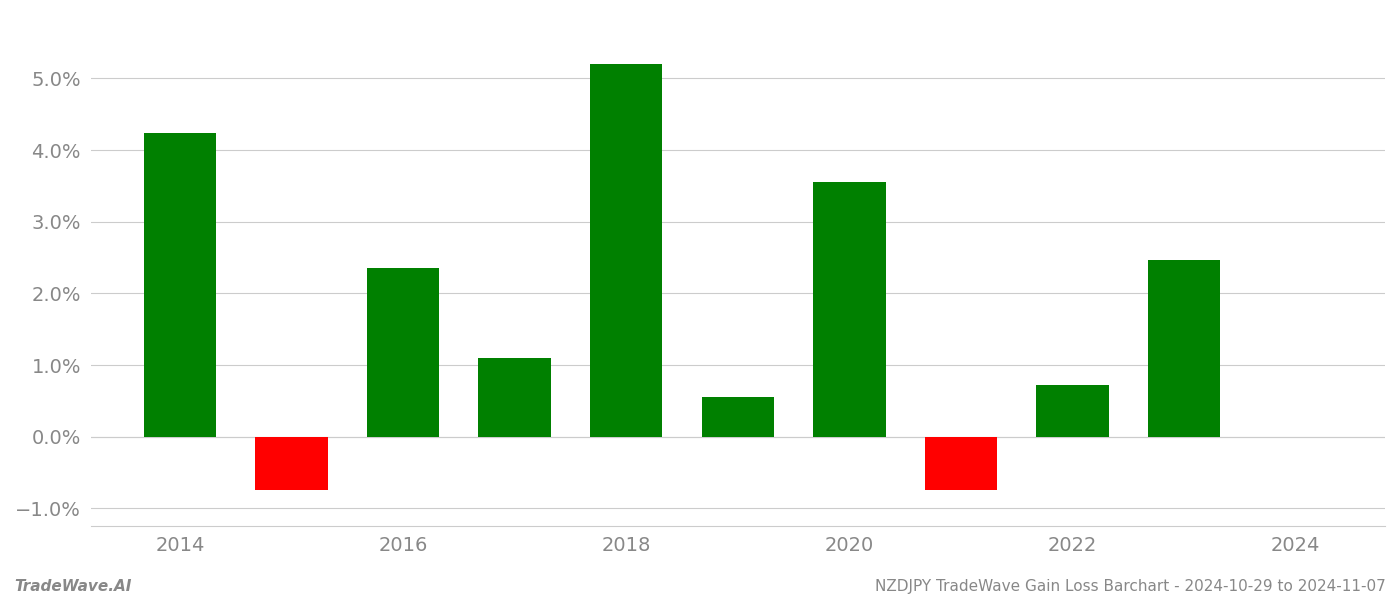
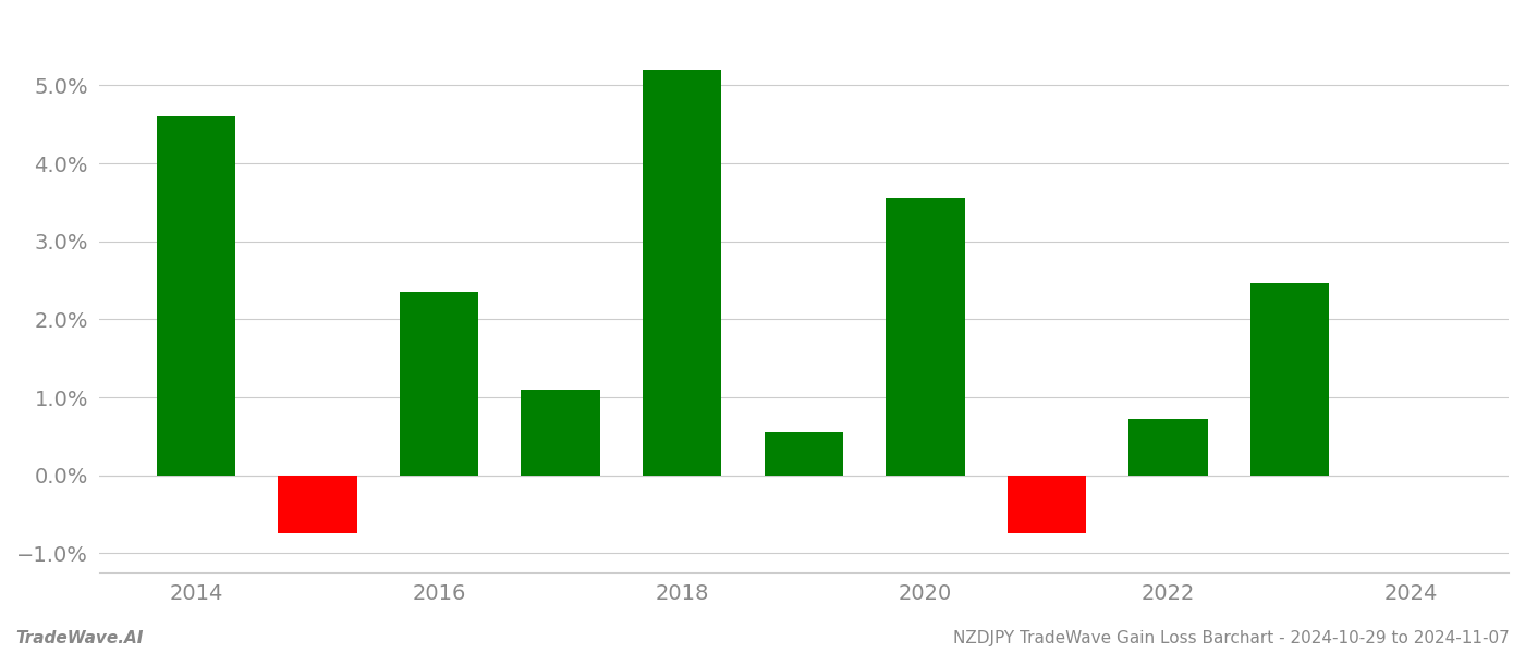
2014: 4.24% -> 4.60%
